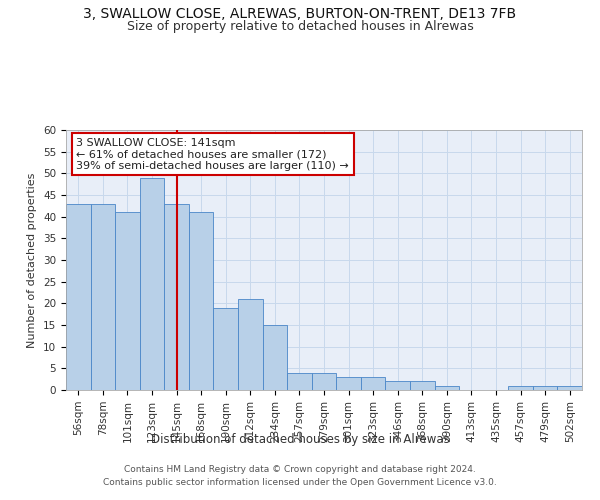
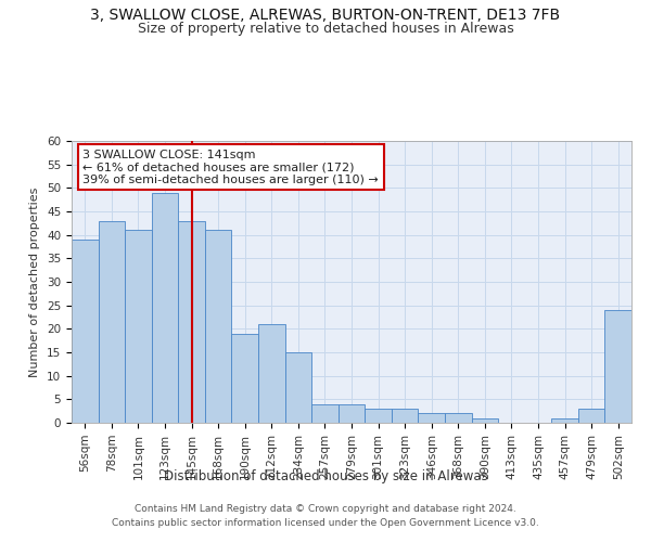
56sqm: 43 -> 39
479sqm: 1 -> 3
502sqm: 1 -> 24
